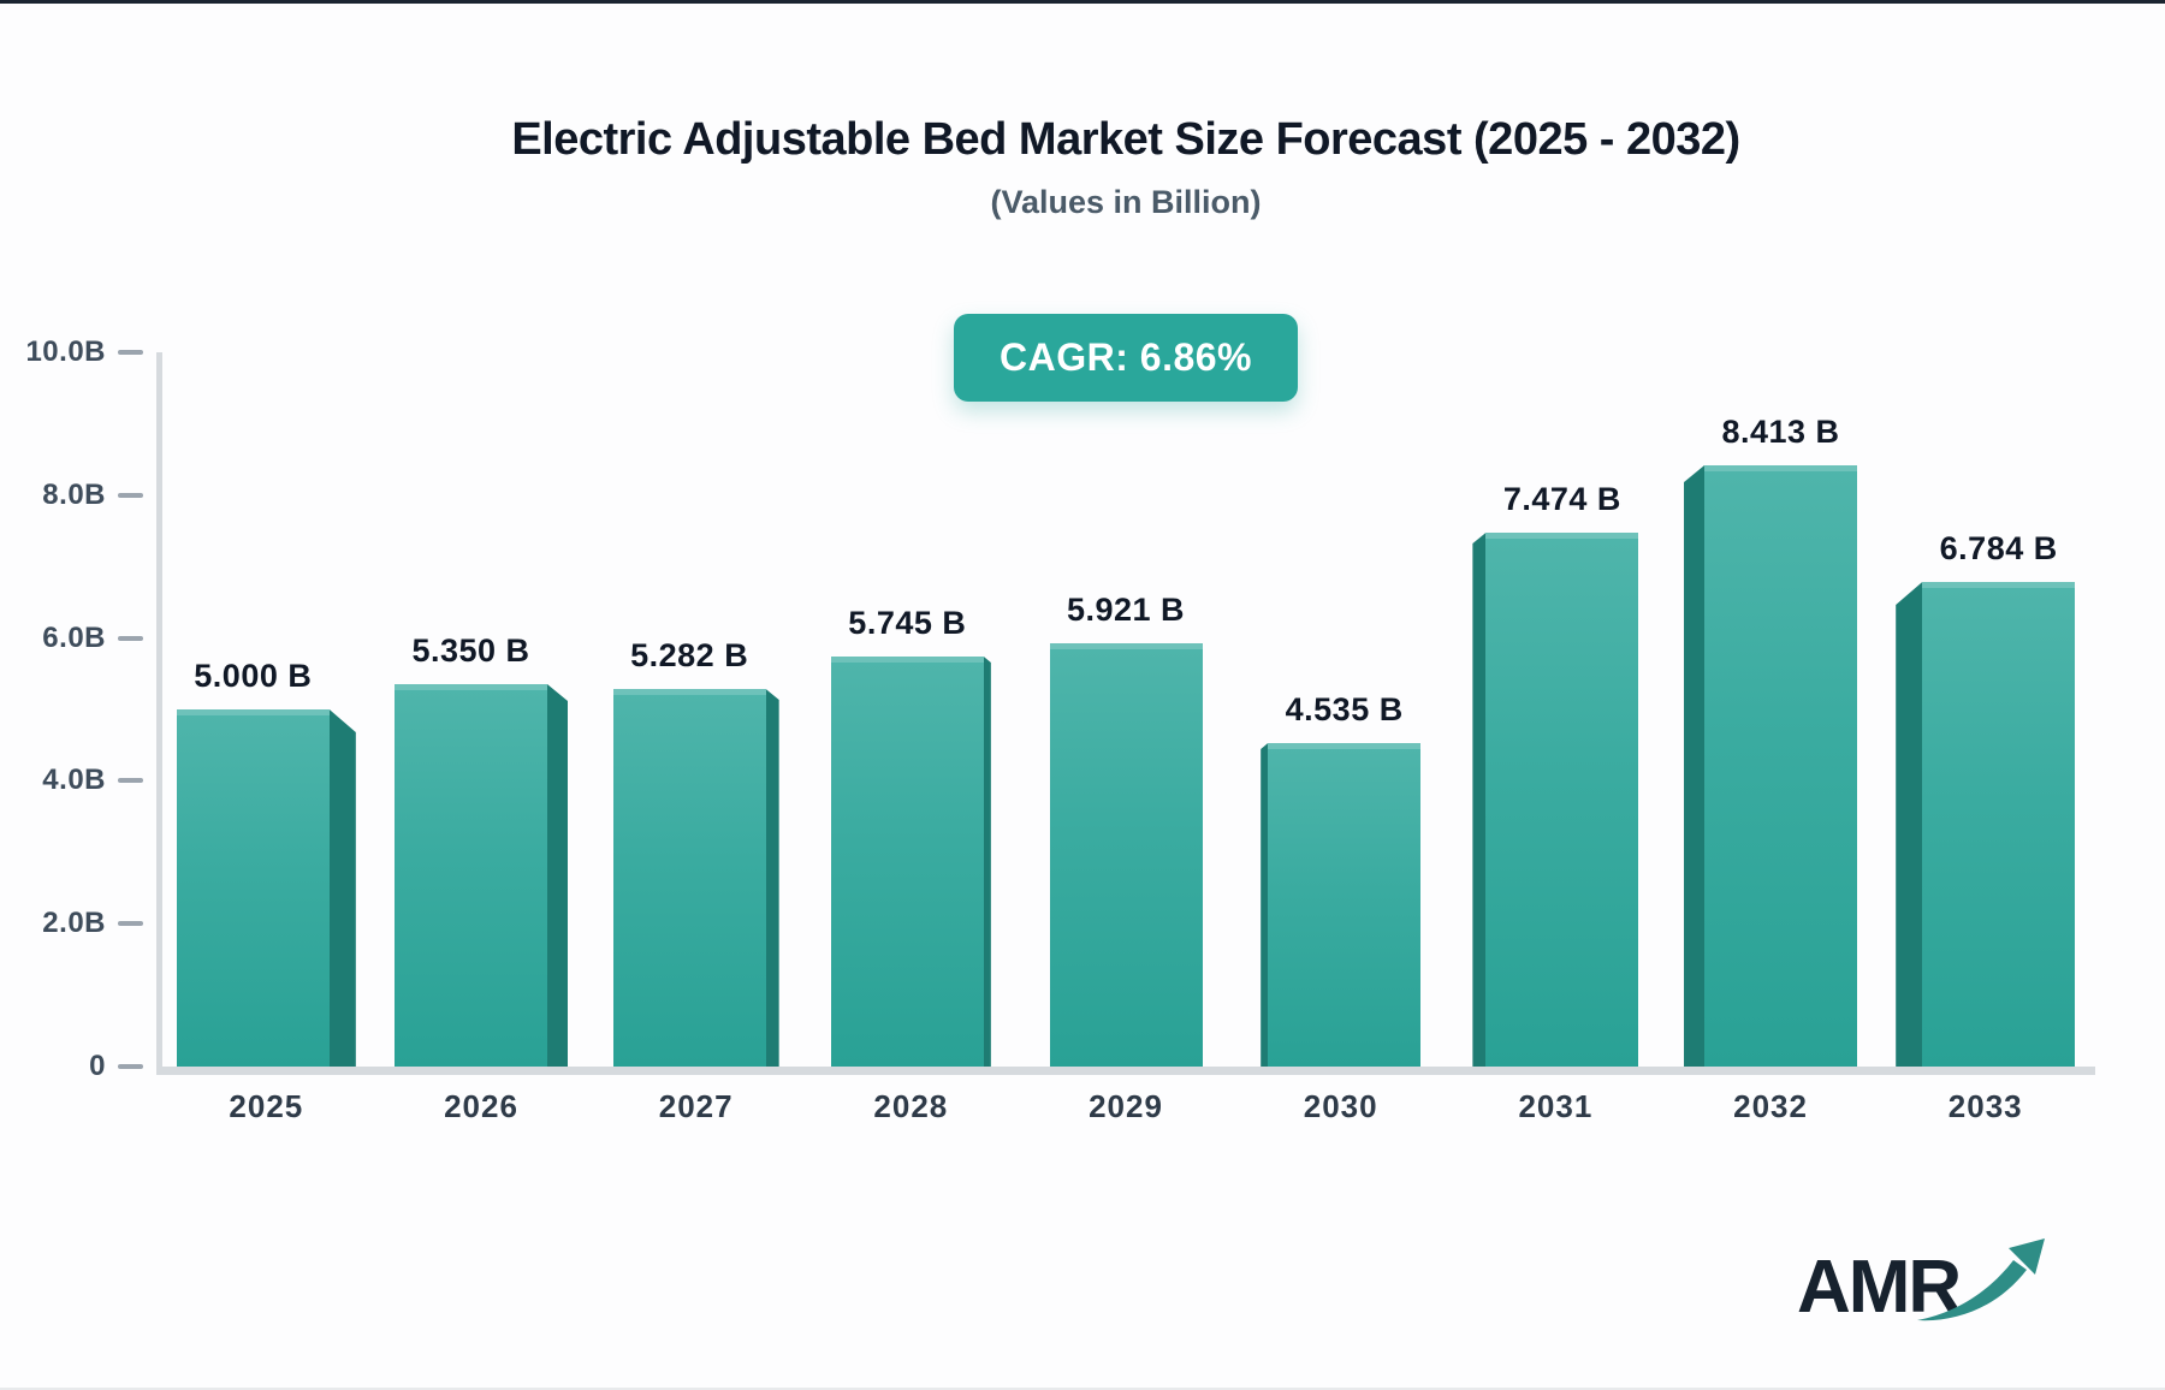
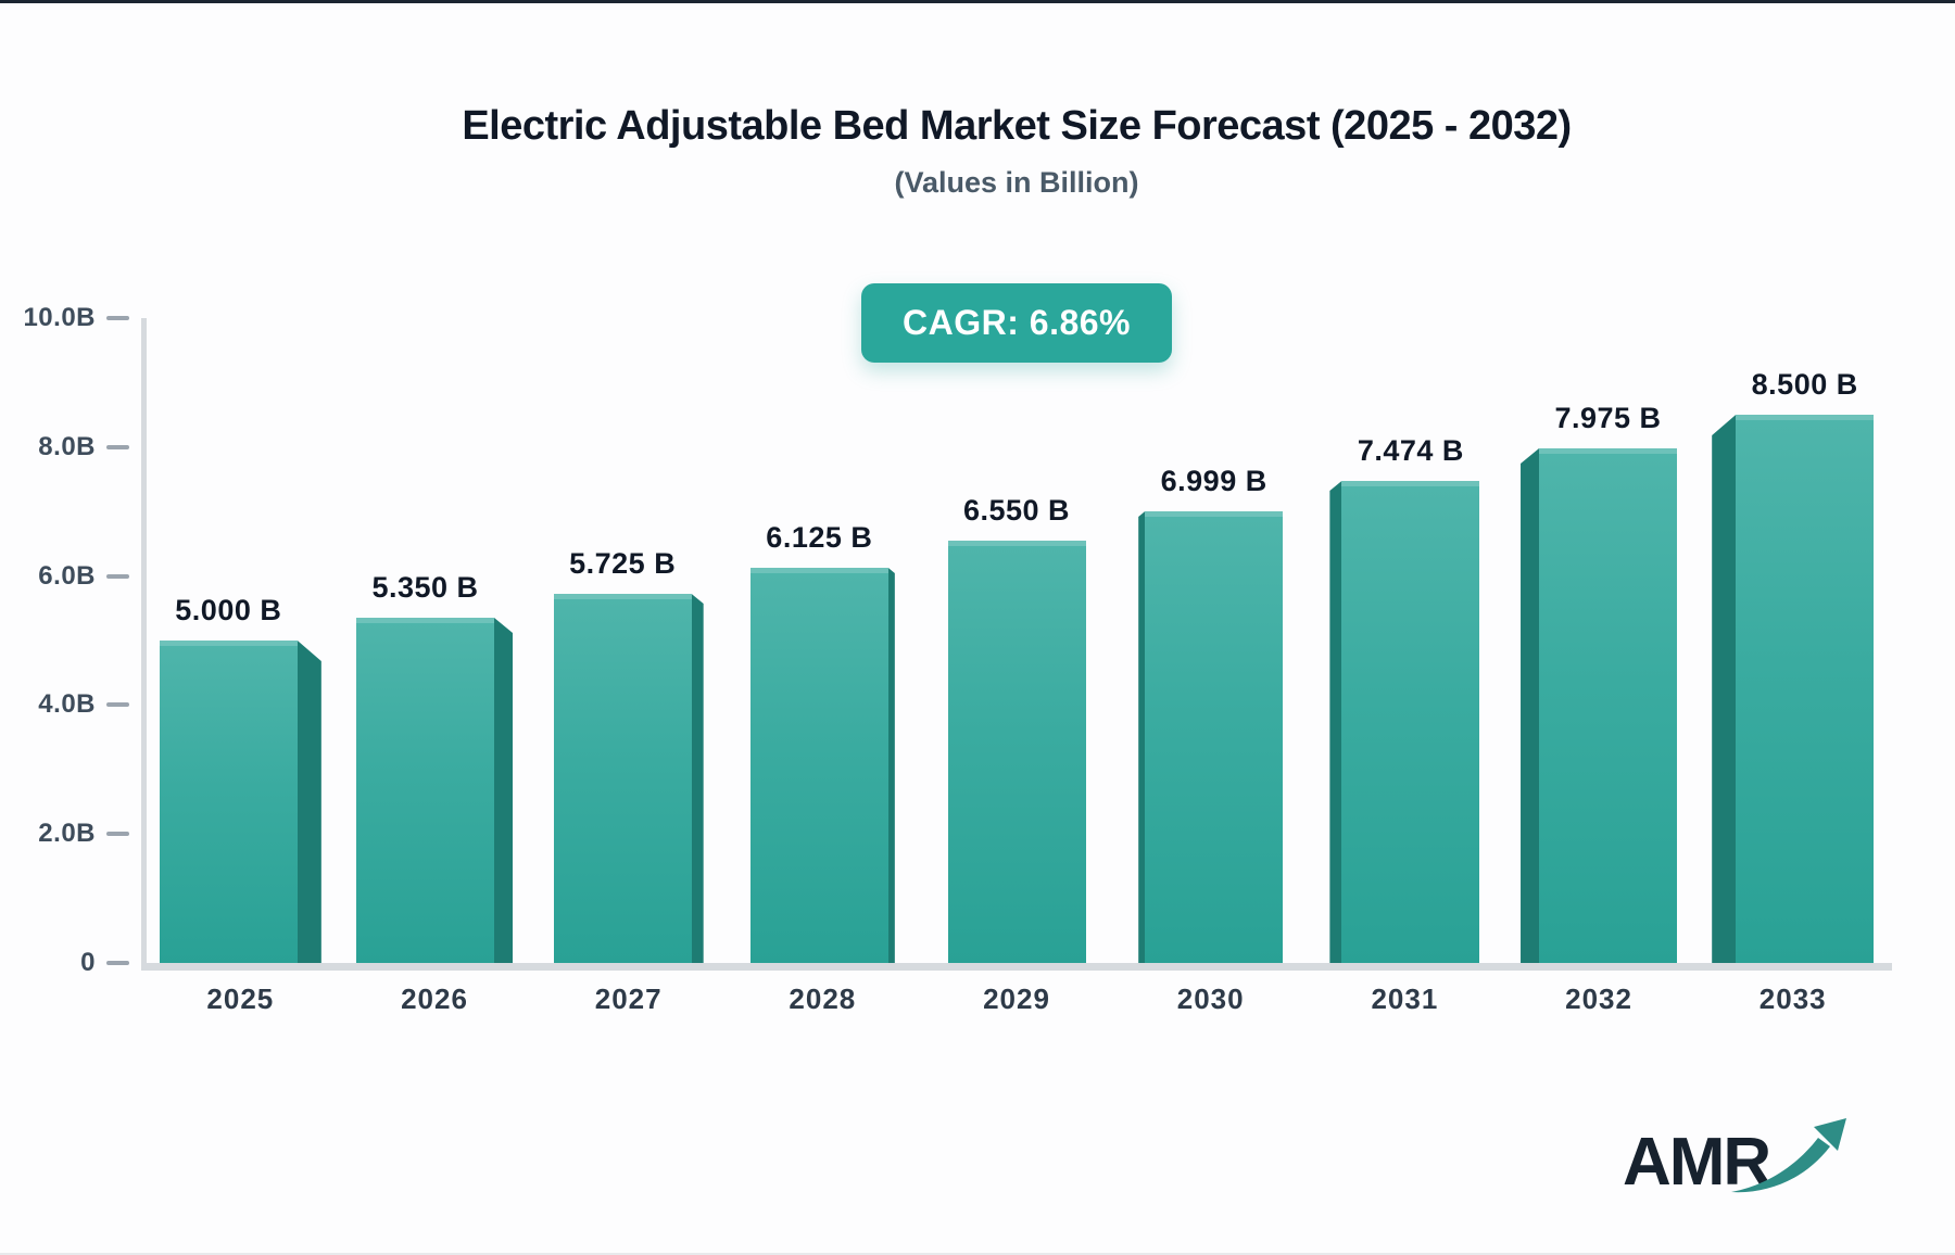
2027: 5.282 -> 5.725
2028: 5.745 -> 6.125
2029: 5.921 -> 6.550
2030: 4.535 -> 6.999
2032: 8.413 -> 7.975
2033: 6.784 -> 8.500
